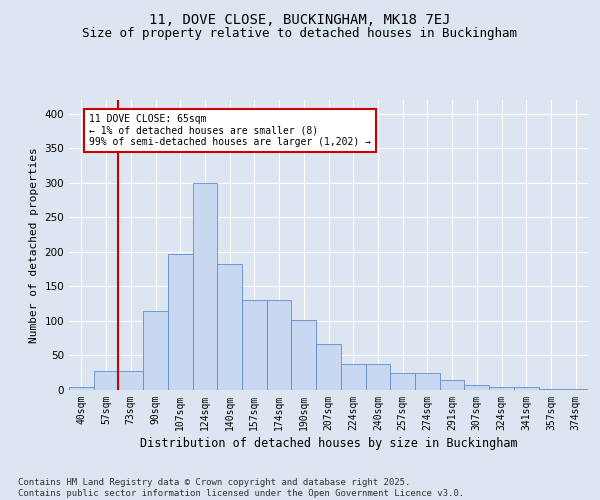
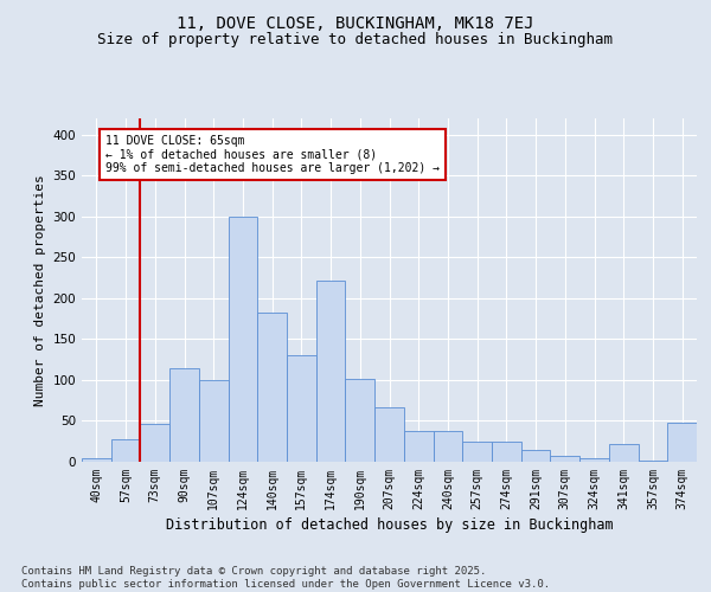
73sqm: 27 -> 46
107sqm: 197 -> 100
174sqm: 130 -> 222
341sqm: 4 -> 22
374sqm: 2 -> 48
